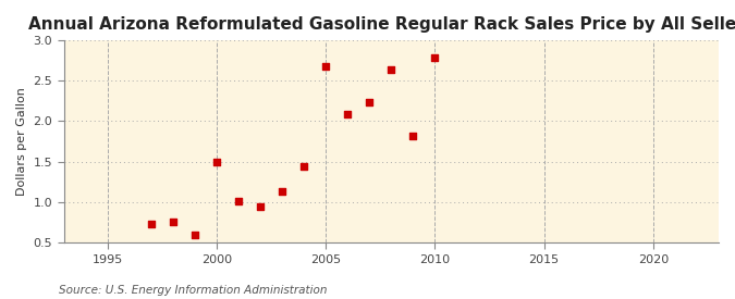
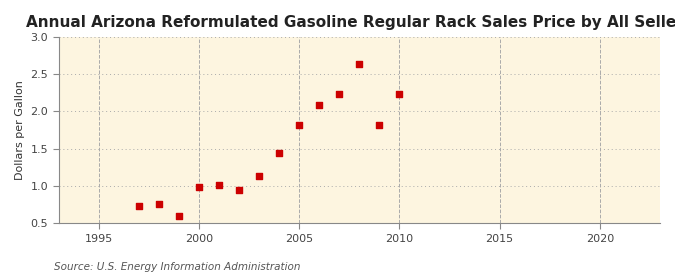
2000: 1.50 -> 0.99
2005: 2.68 -> 1.82
2010: 2.78 -> 2.23
